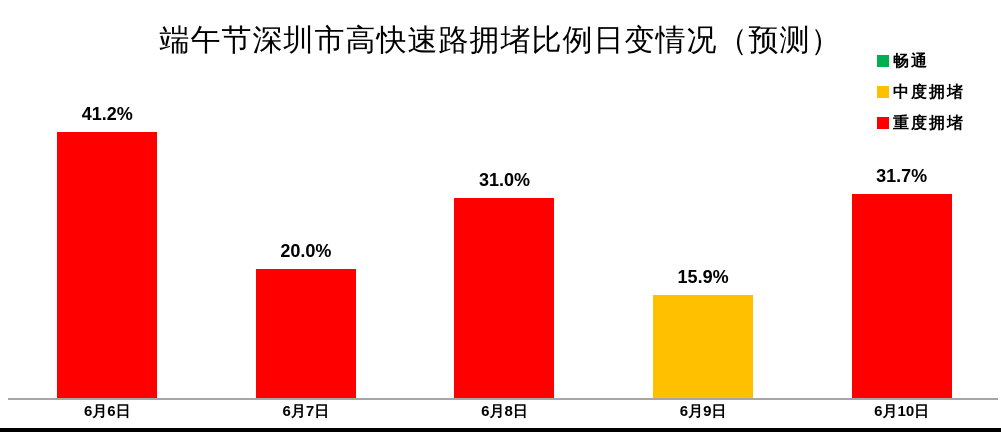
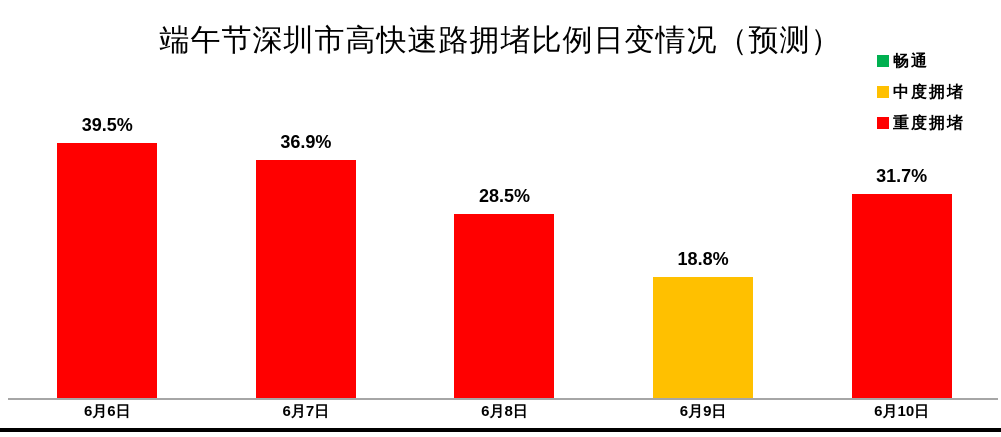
6月6日: 41.2% -> 39.5%
6月7日: 20.0% -> 36.9%
6月8日: 31.0% -> 28.5%
6月9日: 15.9% -> 18.8%
